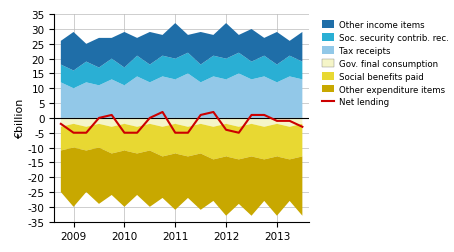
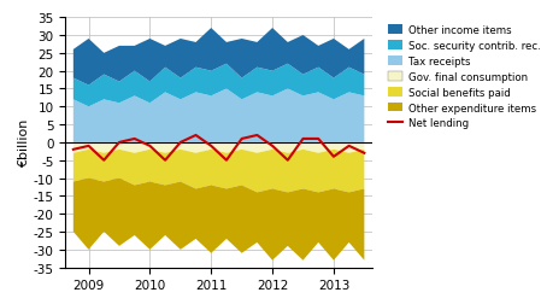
Net lending/2009: -5 -> -1
Net lending/2010: -5 -> -1
Net lending/2011: -5 -> -1
Net lending/2012: -4 -> -1
Net lending/2013: -1 -> -4
